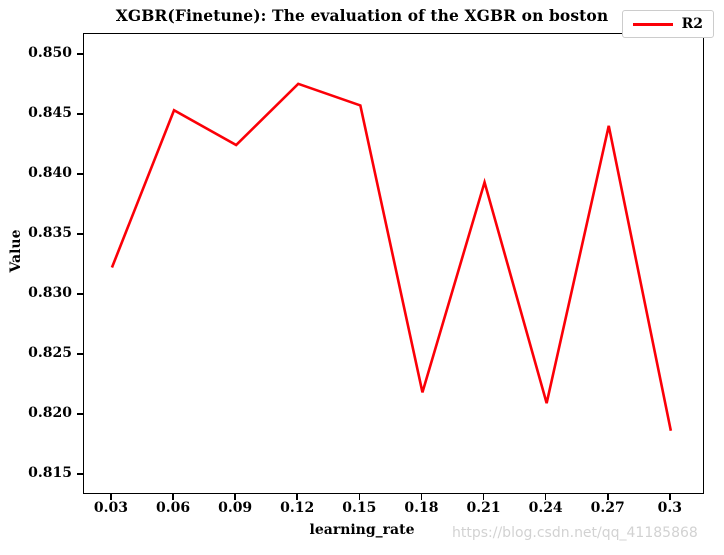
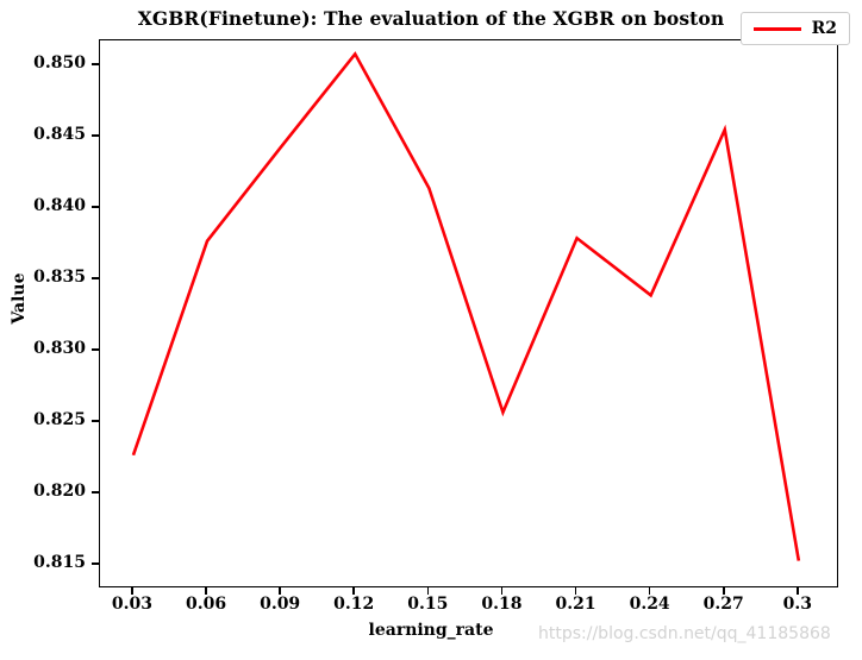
0.03: 0.8323 -> 0.8227
0.06: 0.8454 -> 0.8377
0.09: 0.8425 -> 0.8443
0.12: 0.8476 -> 0.8508
0.15: 0.8458 -> 0.8414
0.18: 0.8219 -> 0.8257
0.21: 0.8394 -> 0.8379
0.24: 0.8210 -> 0.8339
0.27: 0.8441 -> 0.8455
0.3: 0.8187 -> 0.8153
